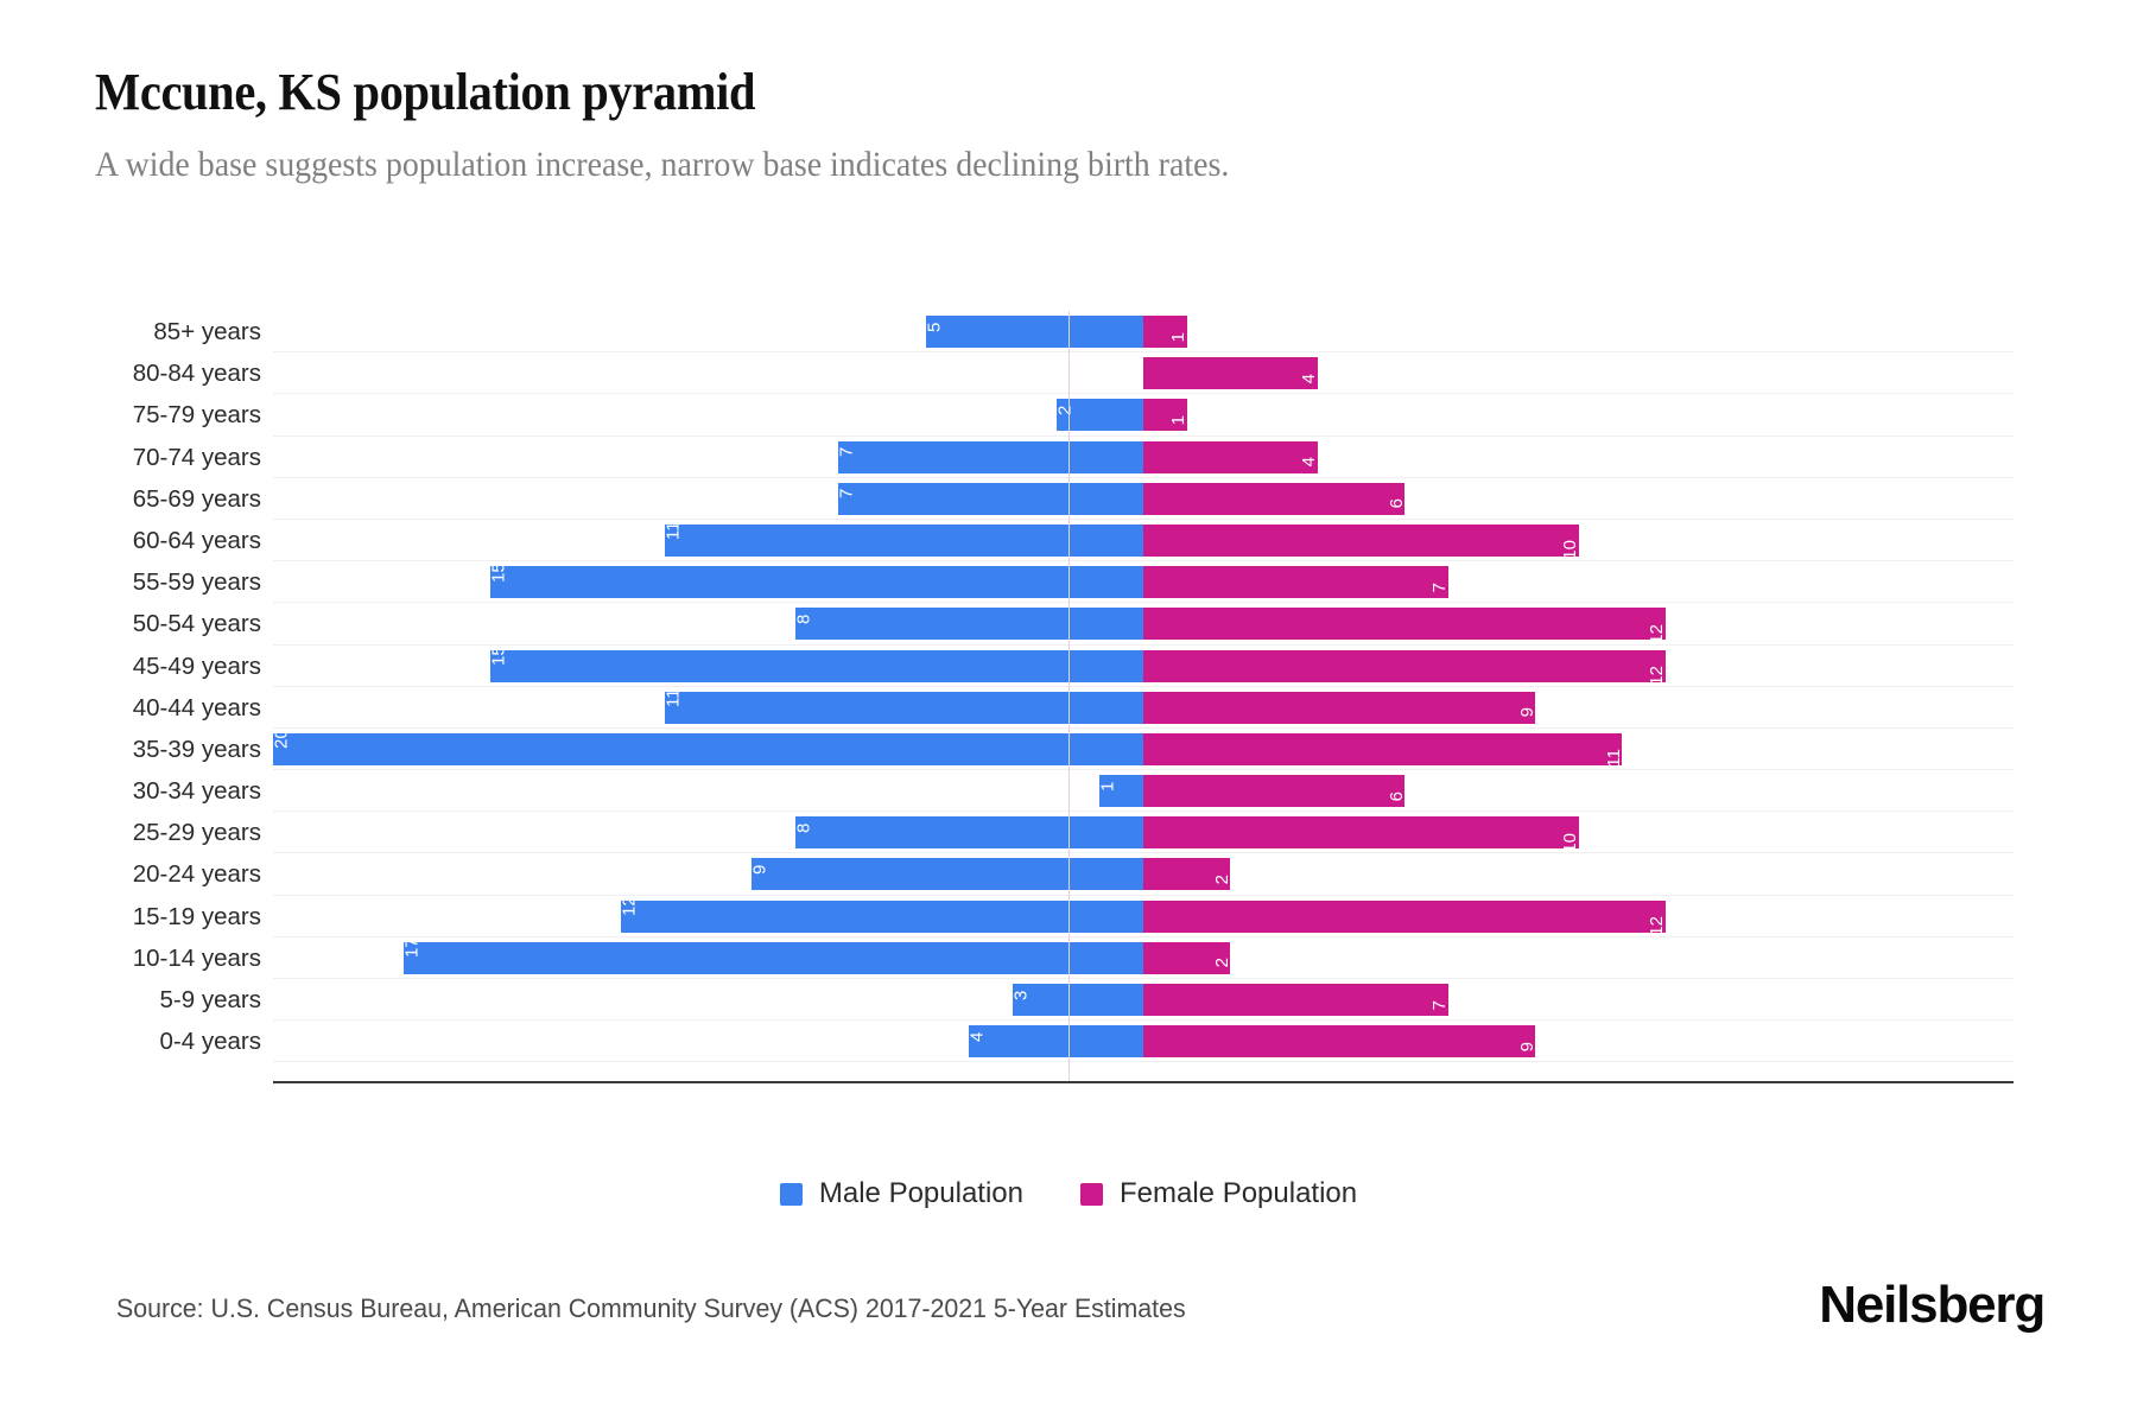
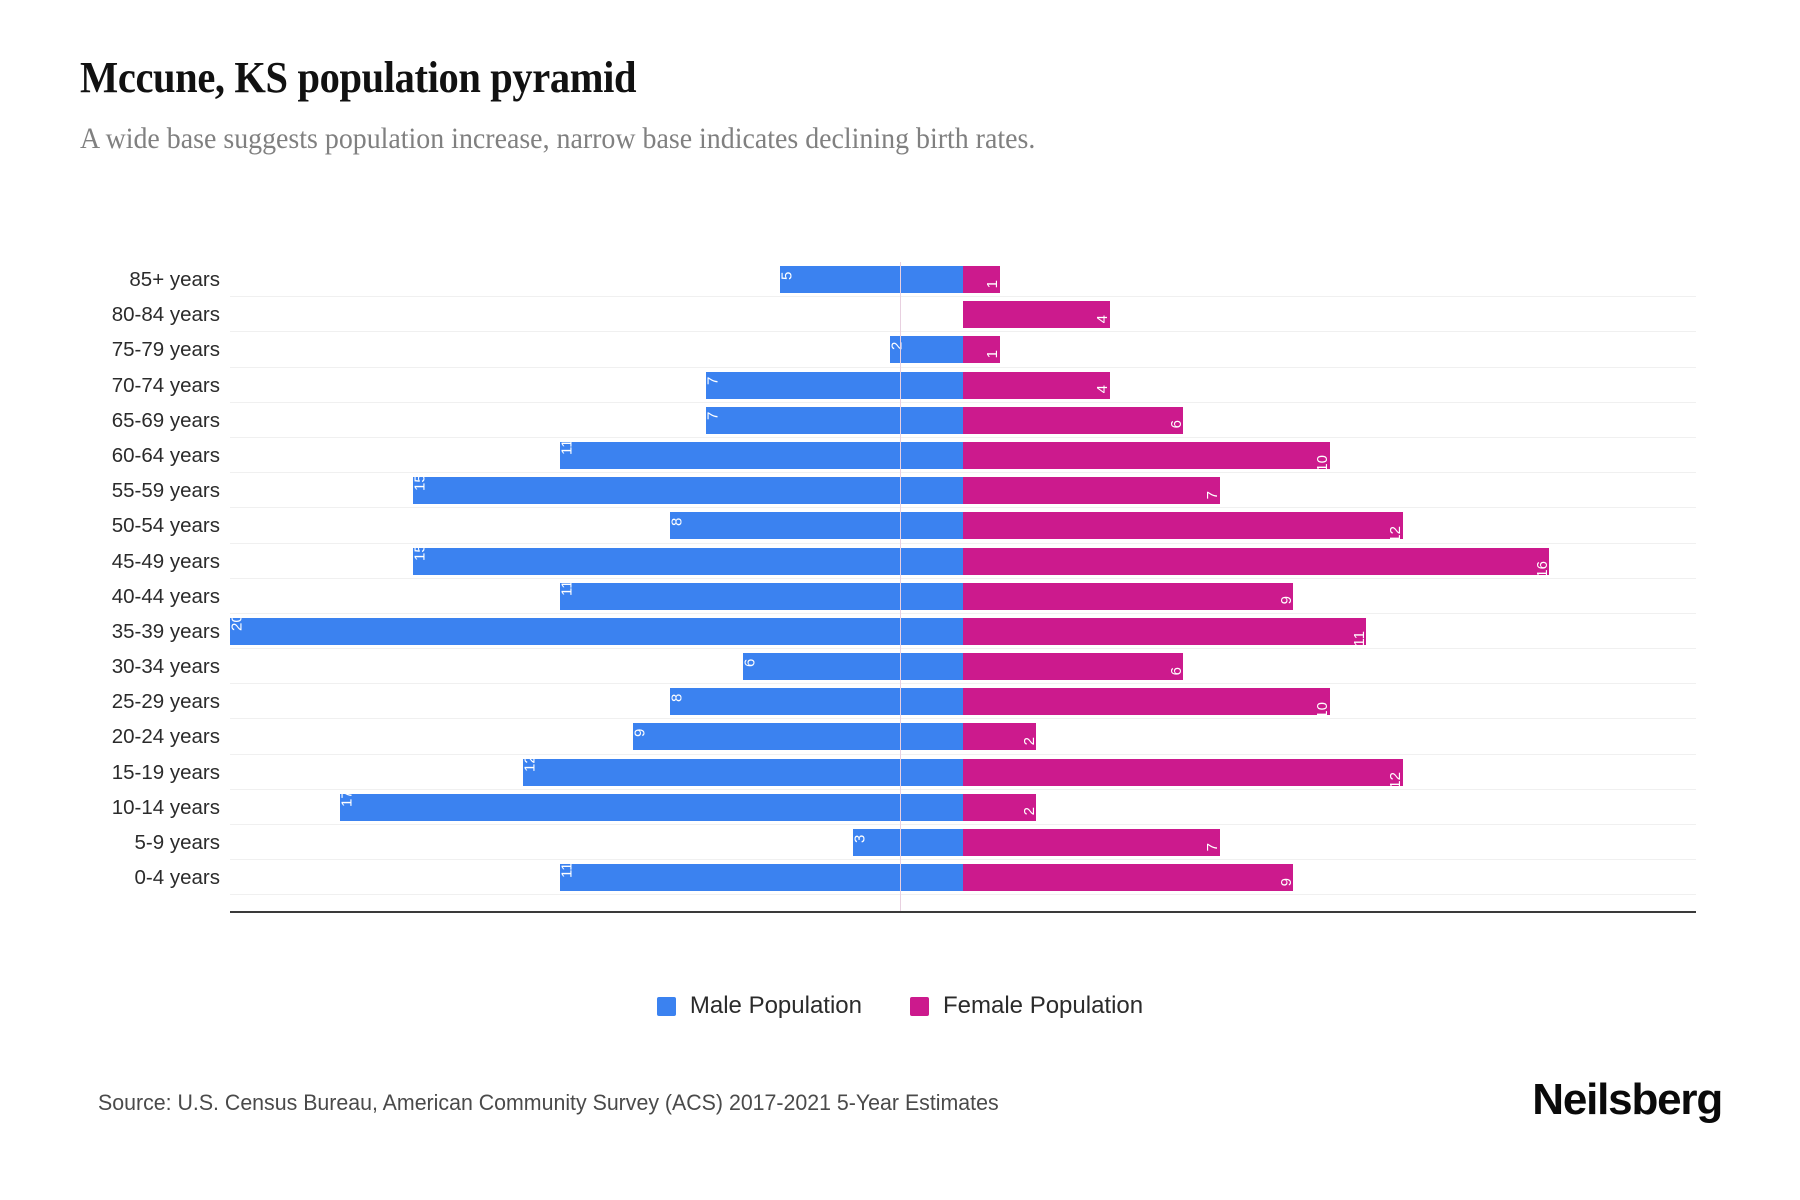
Female Population/45-49 years: 12 -> 16
Male Population/30-34 years: 1 -> 6
Male Population/0-4 years: 4 -> 11
